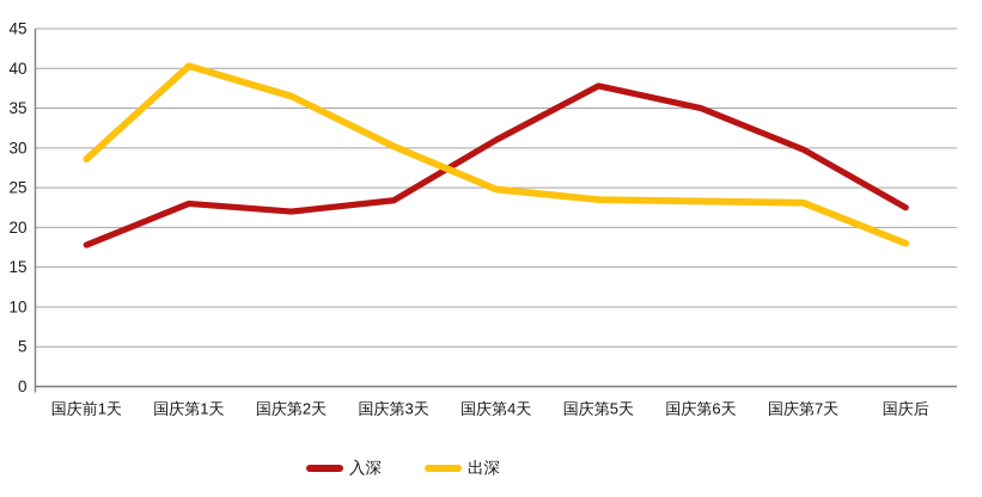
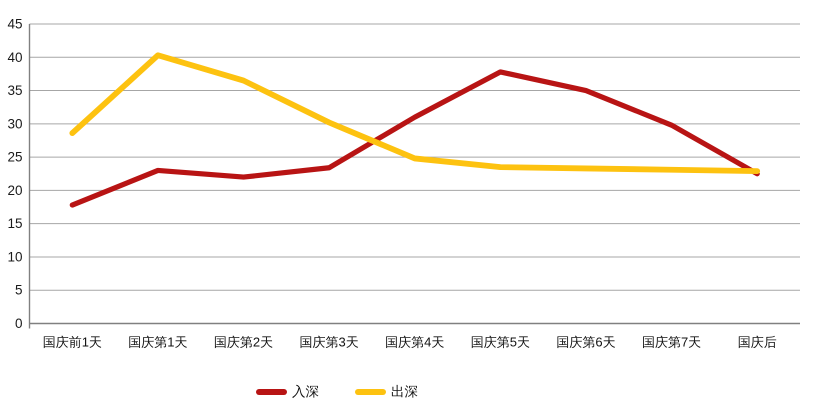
出深/国庆后: 18 -> 23
